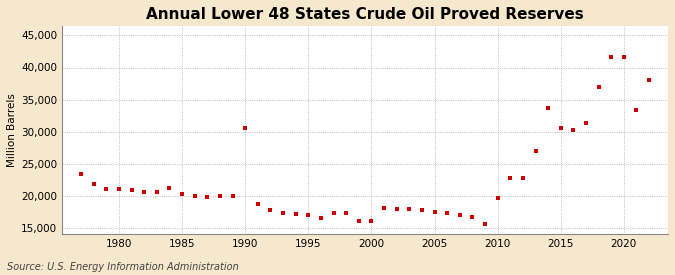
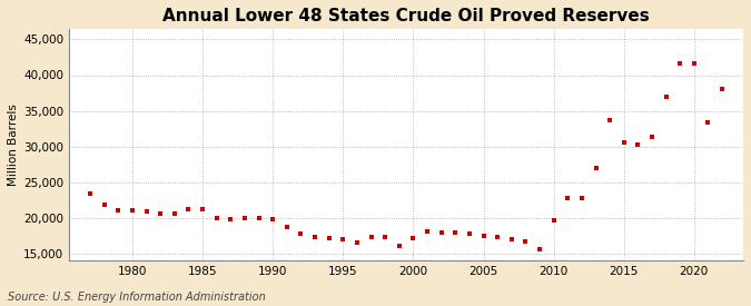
1985: 20,200 -> 21,200
1990: 30,600 -> 19,700
2000: 16,000 -> 17,100
